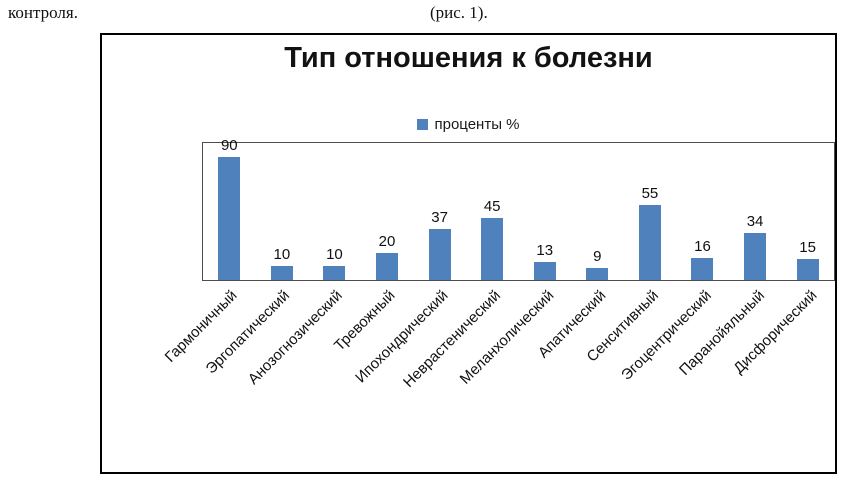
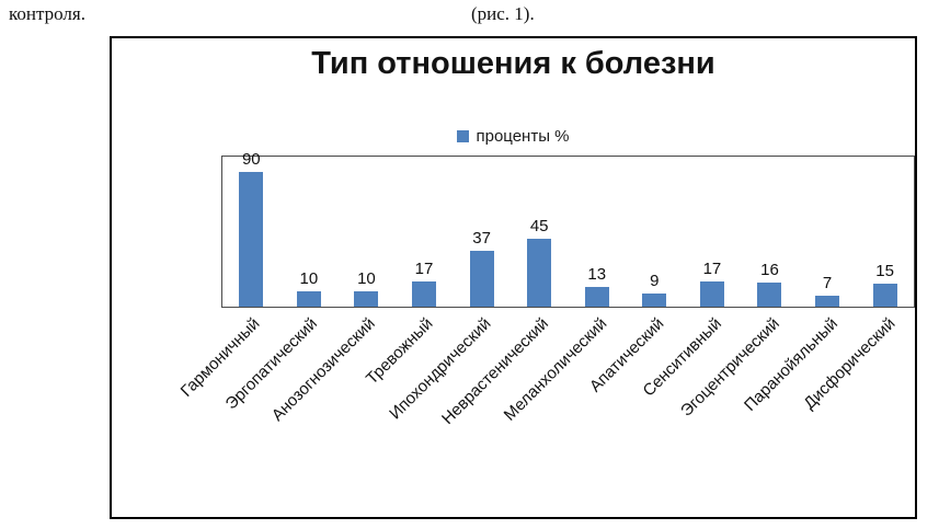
Тревожный: 20 -> 17
Сенситивный: 55 -> 17
Паранойяльный: 34 -> 7
